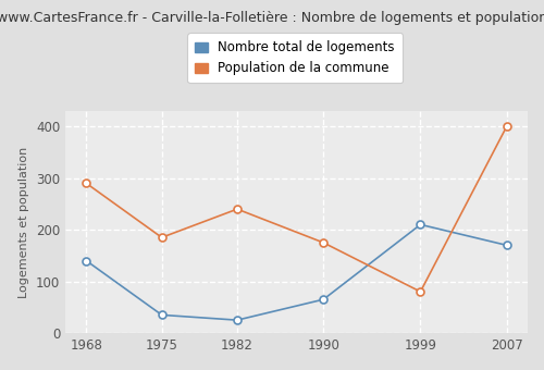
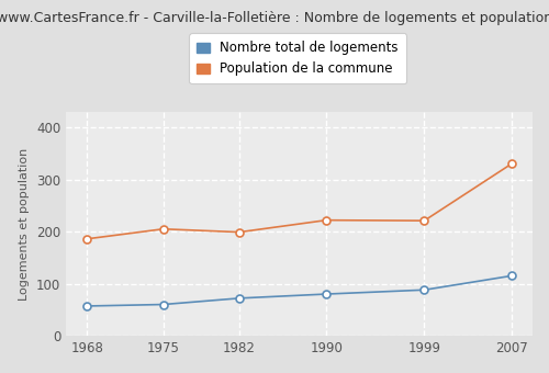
Nombre total de logements/1968: 140 -> 57
Population de la commune/1968: 290 -> 186
Nombre total de logements/1975: 35 -> 60
Population de la commune/1975: 185 -> 205
Nombre total de logements/1982: 25 -> 72
Population de la commune/1982: 240 -> 199
Nombre total de logements/1990: 65 -> 80
Population de la commune/1990: 175 -> 222
Nombre total de logements/1999: 210 -> 88
Population de la commune/1999: 80 -> 221
Nombre total de logements/2007: 170 -> 115
Population de la commune/2007: 400 -> 330
